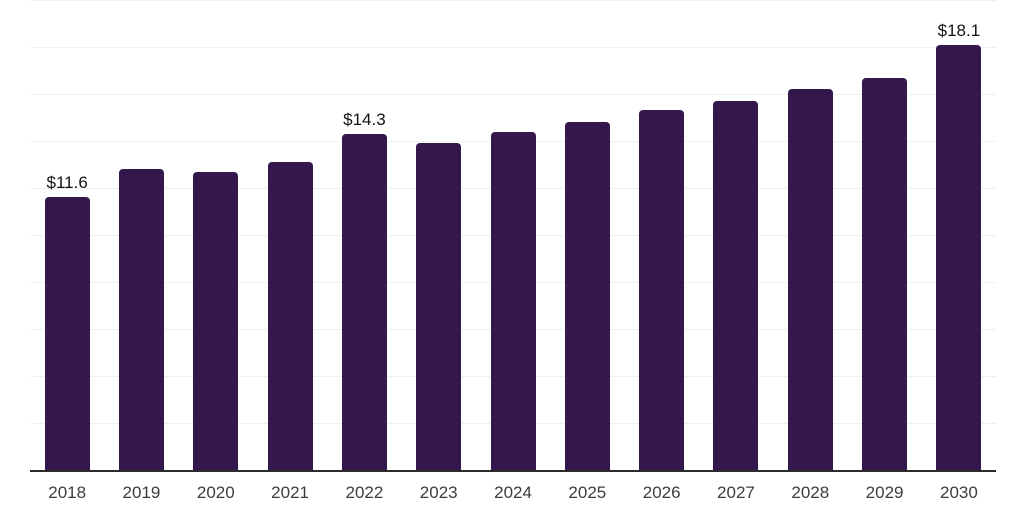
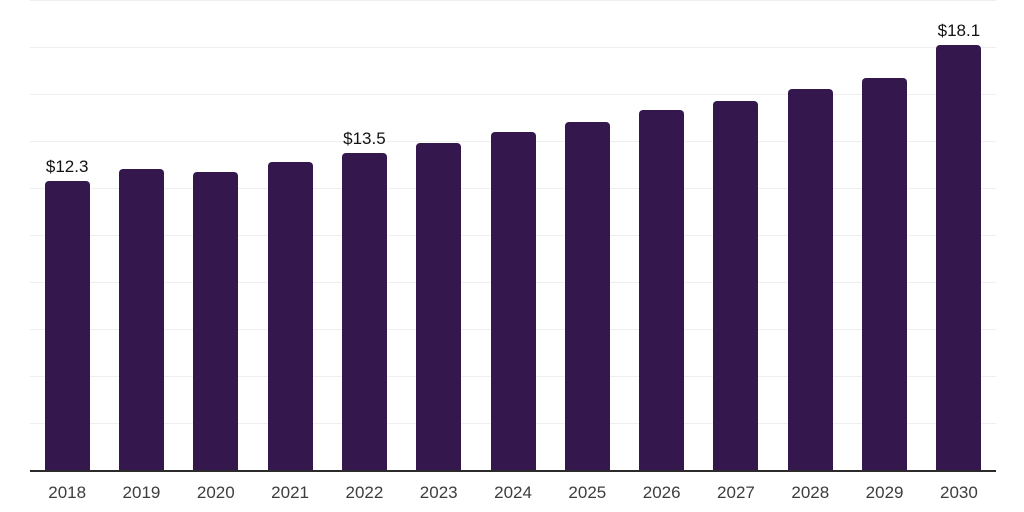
2018: $11.6 -> $12.3
2022: $14.3 -> $13.5
